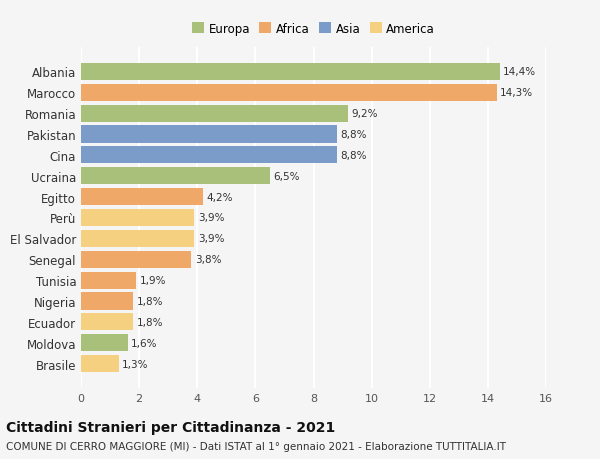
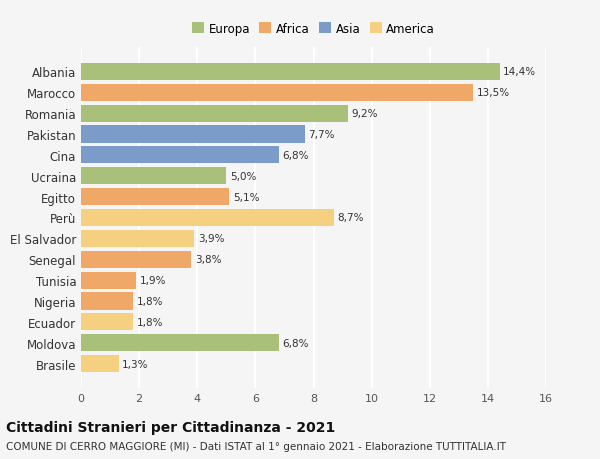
Marocco: 14,3% -> 13,5%
Pakistan: 8,8% -> 7,7%
Cina: 8,8% -> 6,8%
Ucraina: 6,5% -> 5,0%
Egitto: 4,2% -> 5,1%
Perù: 3,9% -> 8,7%
Moldova: 1,6% -> 6,8%
